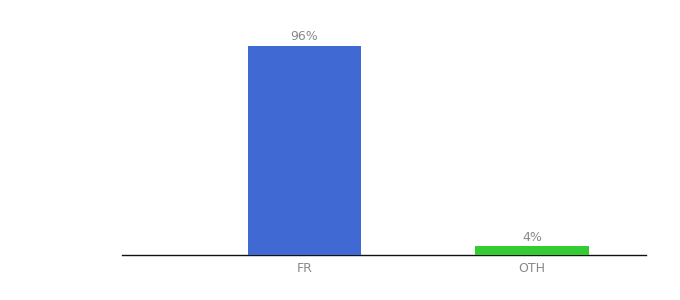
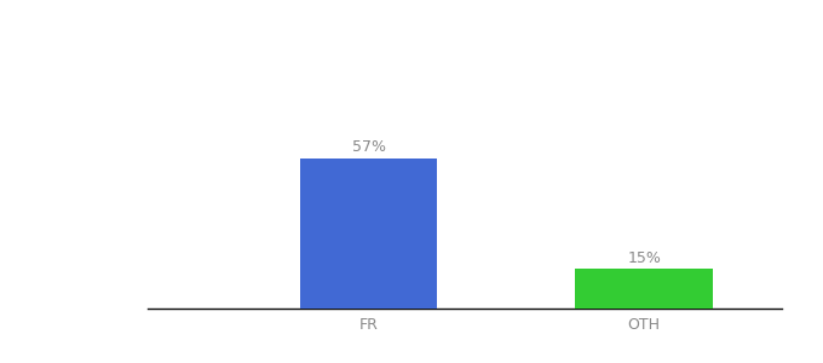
FR: 96% -> 57%
OTH: 4% -> 15%
